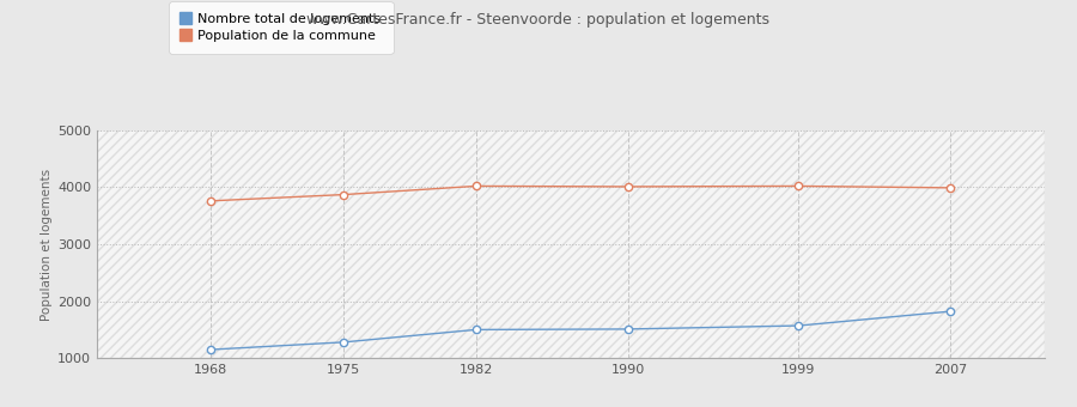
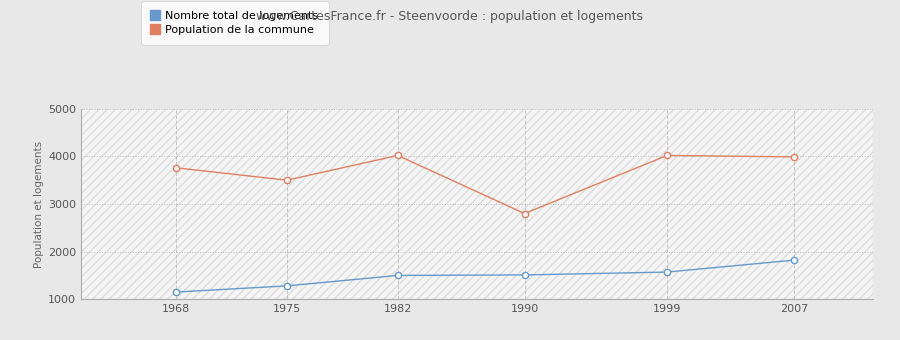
Population de la commune/1975: 3870 -> 3500
Population de la commune/1990: 4010 -> 2800
